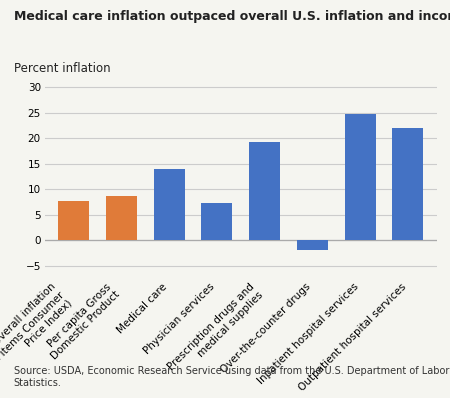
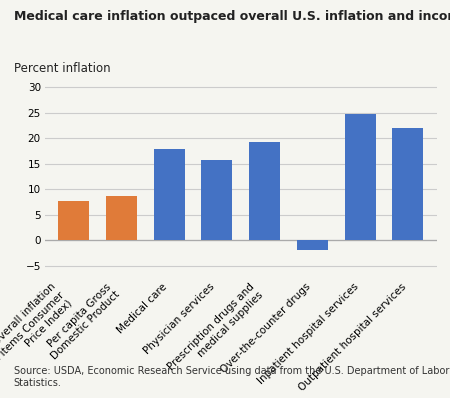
Medical care: 14.0 -> 17.8
Physician services: 7.3 -> 15.8
